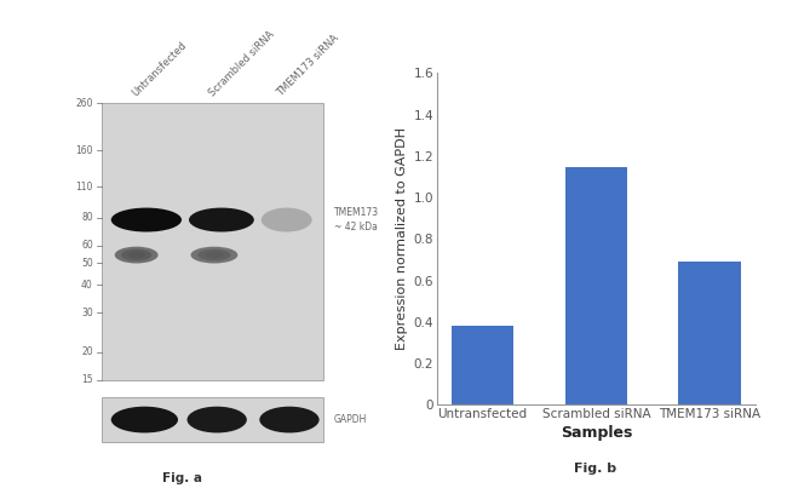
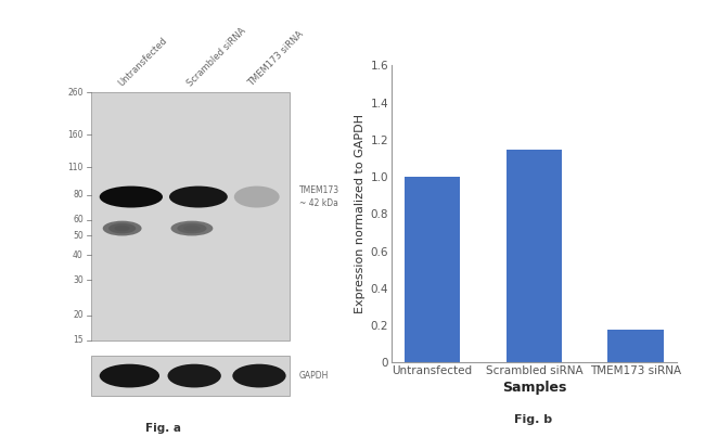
Untransfected: 0.38 -> 1.00
TMEM173 siRNA: 0.69 -> 0.18
